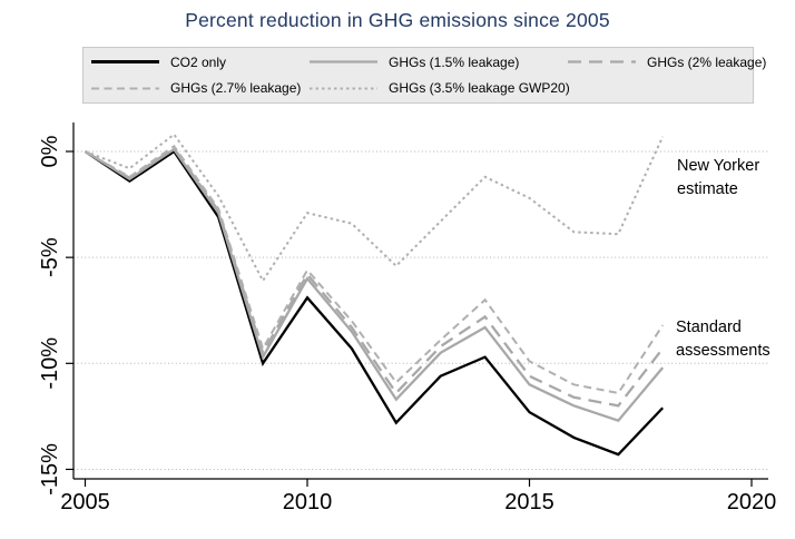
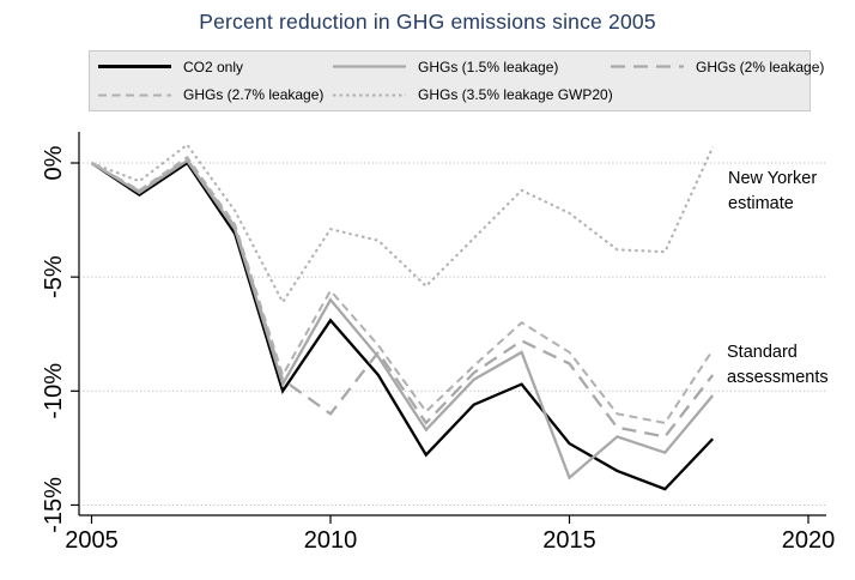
GHGs (2% leakage)/2010: -5.8% -> -11.0%
GHGs (1.5% leakage)/2015: -11.0% -> -13.8%
GHGs (2% leakage)/2015: -10.6% -> -8.8%
GHGs (2.7% leakage)/2015: -9.9% -> -8.3%
